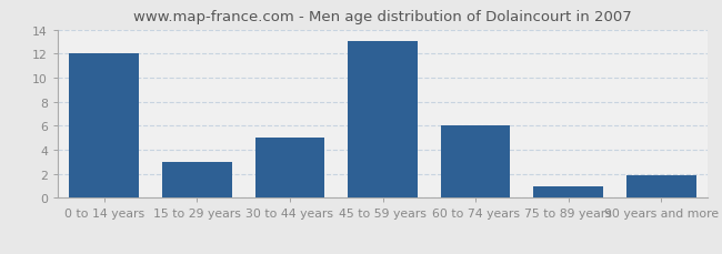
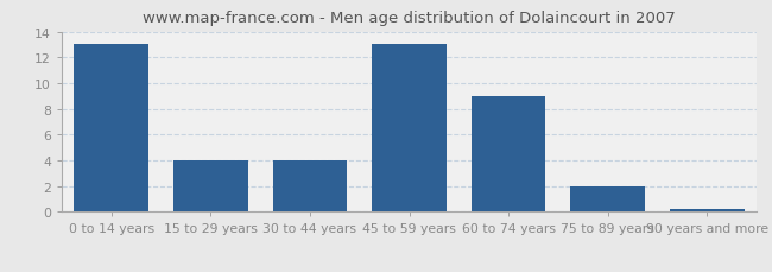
0 to 14 years: 12.0 -> 13.0
15 to 29 years: 3.0 -> 4.0
30 to 44 years: 5.0 -> 4.0
60 to 74 years: 6.0 -> 9.0
75 to 89 years: 1.0 -> 2.0
90 years and more: 1.9 -> 0.2
